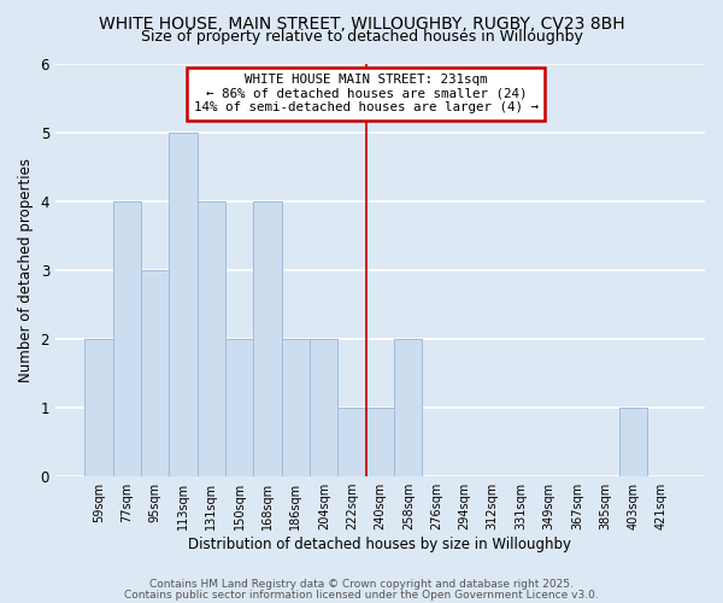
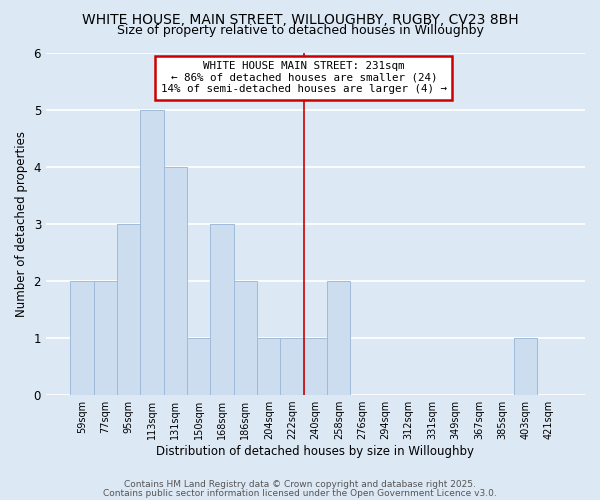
77sqm: 4 -> 2
150sqm: 2 -> 1
168sqm: 4 -> 3
204sqm: 2 -> 1
